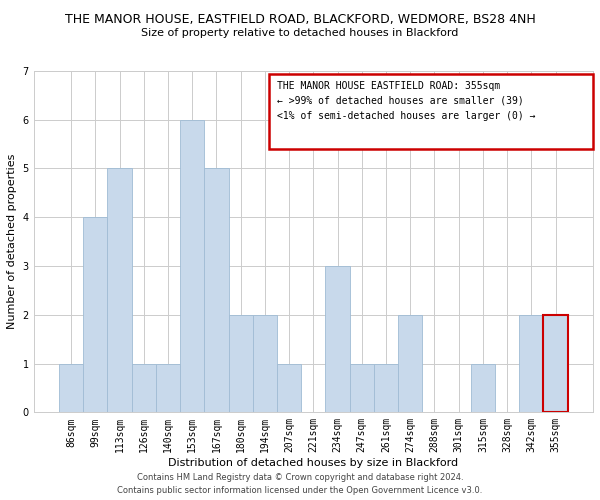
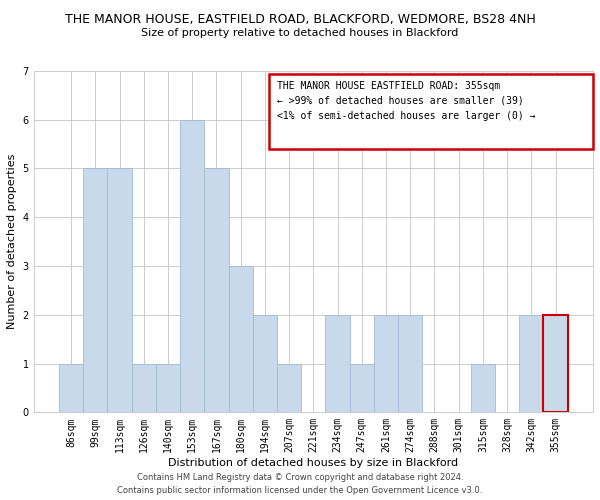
99sqm: 4 -> 5
180sqm: 2 -> 3
234sqm: 3 -> 2
261sqm: 1 -> 2
